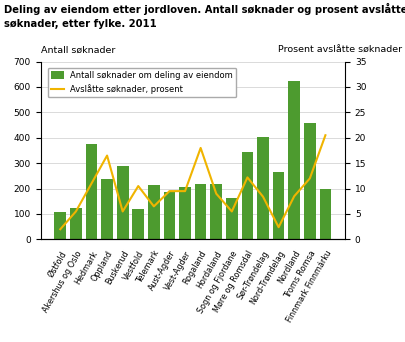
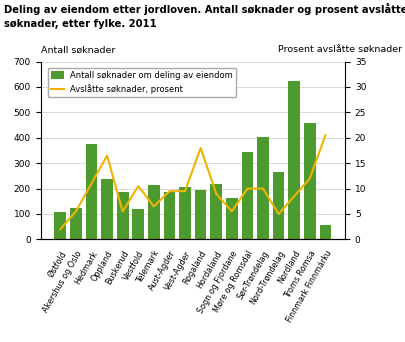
Antall søknader om deling av eiendom/Buskerud: 290 -> 185
Antall søknader om deling av eiendom/Rogaland: 220 -> 193
Avslåtte søknader, prosent/Møre og Romsdal: 12.2 -> 10.0
Avslåtte søknader, prosent/Sør-Trøndelag: 8.4 -> 10.0
Avslåtte søknader, prosent/Nord-Trøndelag: 2.4 -> 5.0
Antall søknader om deling av eiendom/Finnmark Finnmárku: 200 -> 58
